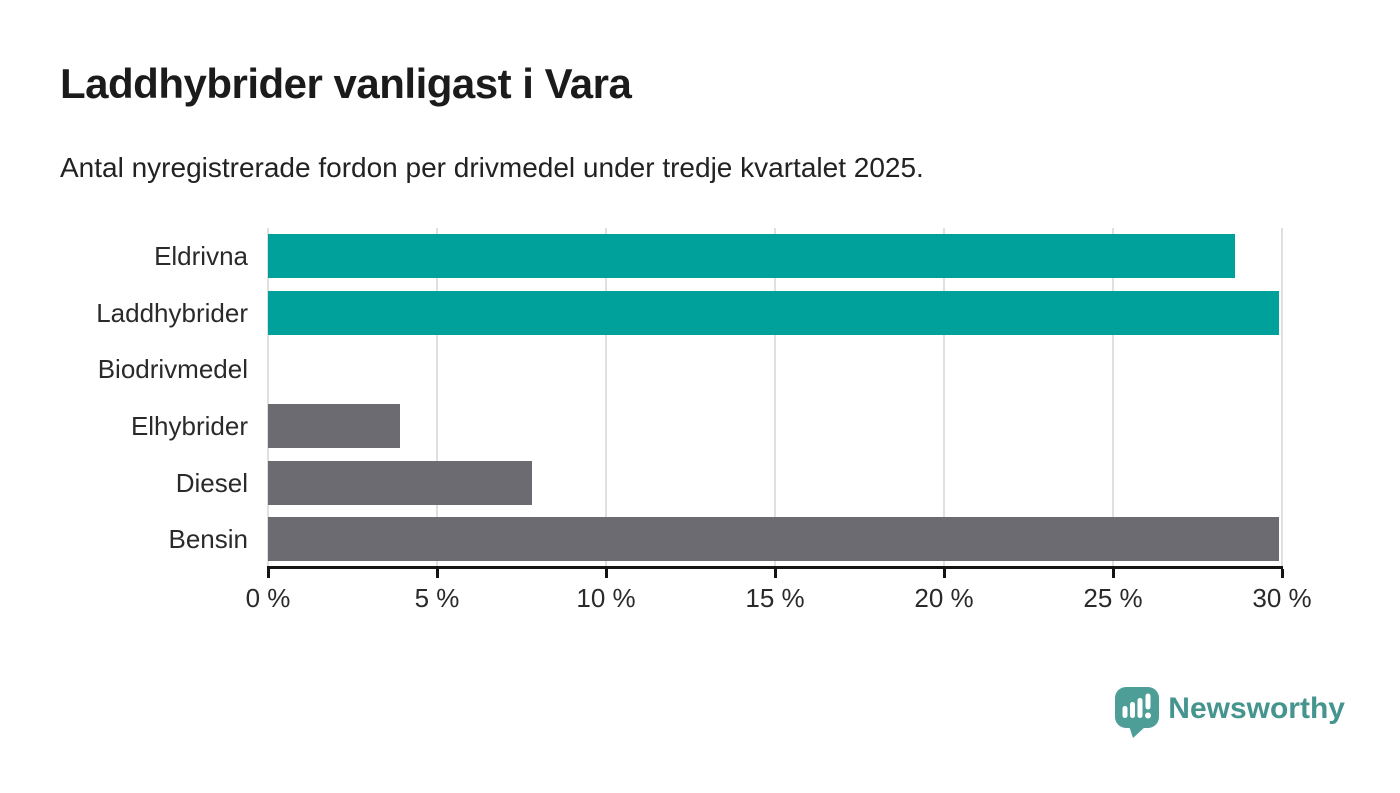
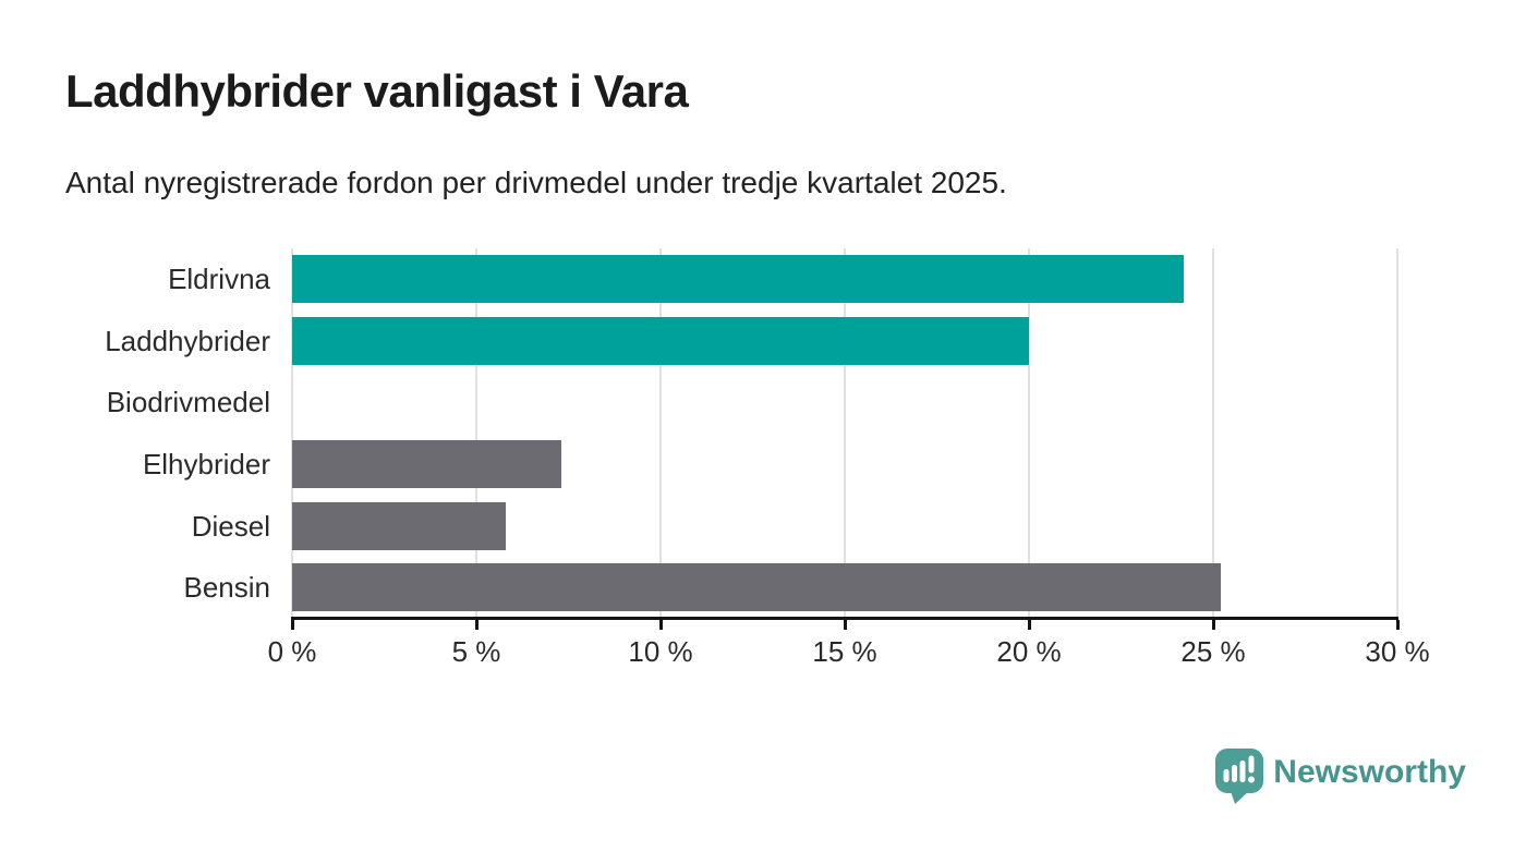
Eldrivna: 28.6% -> 24.2%
Laddhybrider: 29.9% -> 20.0%
Elhybrider: 3.9% -> 7.3%
Diesel: 7.8% -> 5.8%
Bensin: 29.9% -> 25.2%
